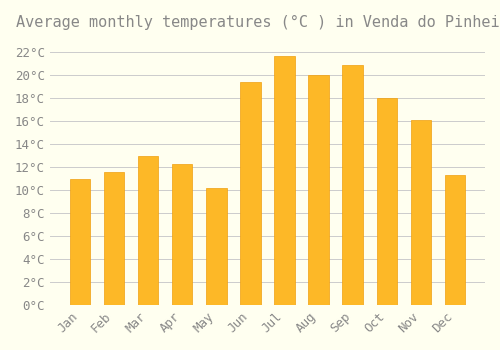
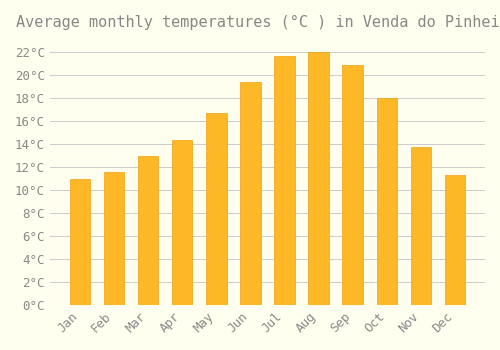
Apr: 12.3°C -> 14.4°C
May: 10.2°C -> 16.7°C
Aug: 20.0°C -> 22.0°C
Nov: 16.1°C -> 13.8°C
